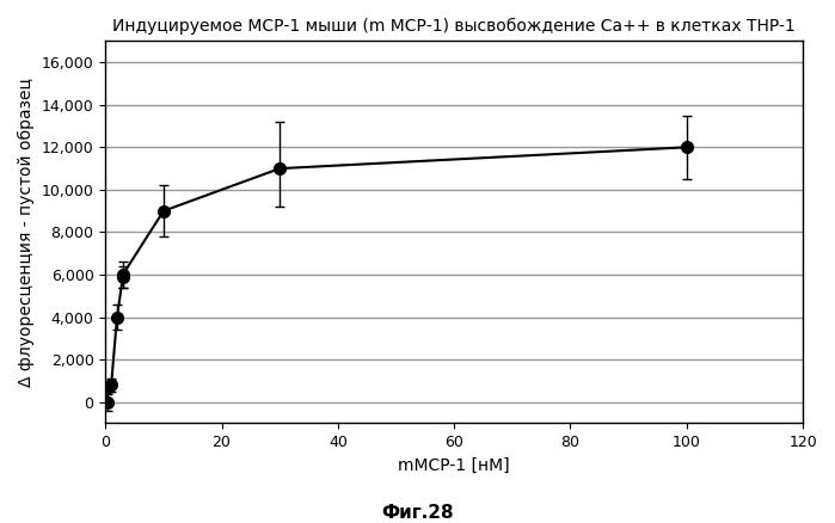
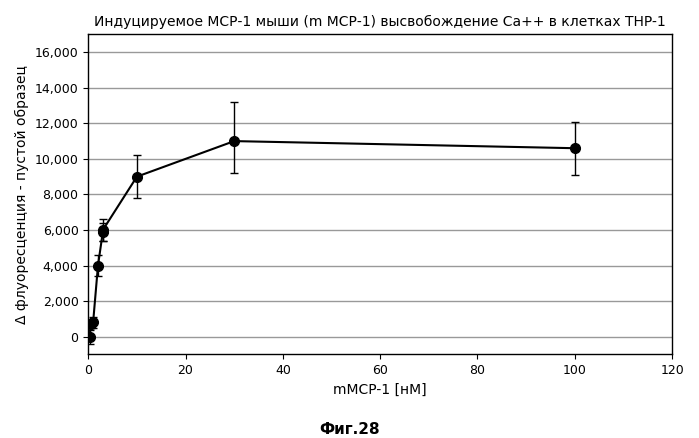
100: 12,000 -> 10,600
